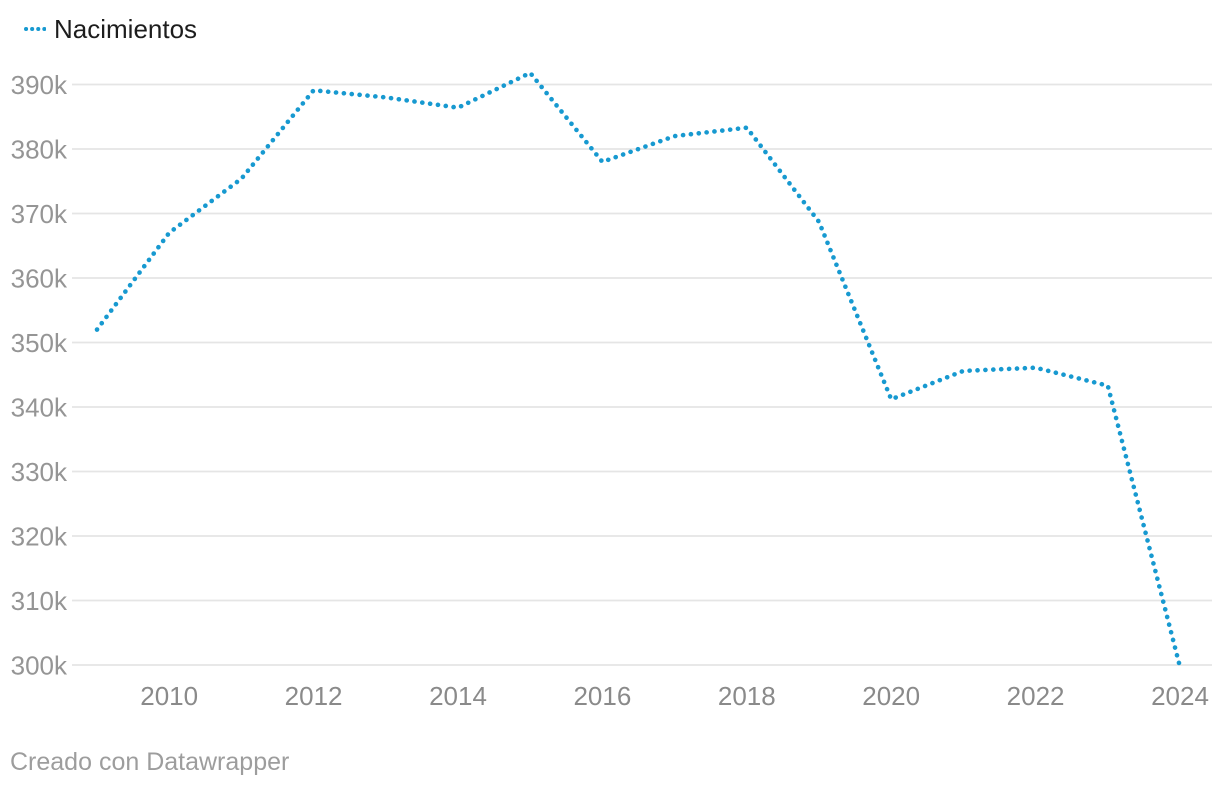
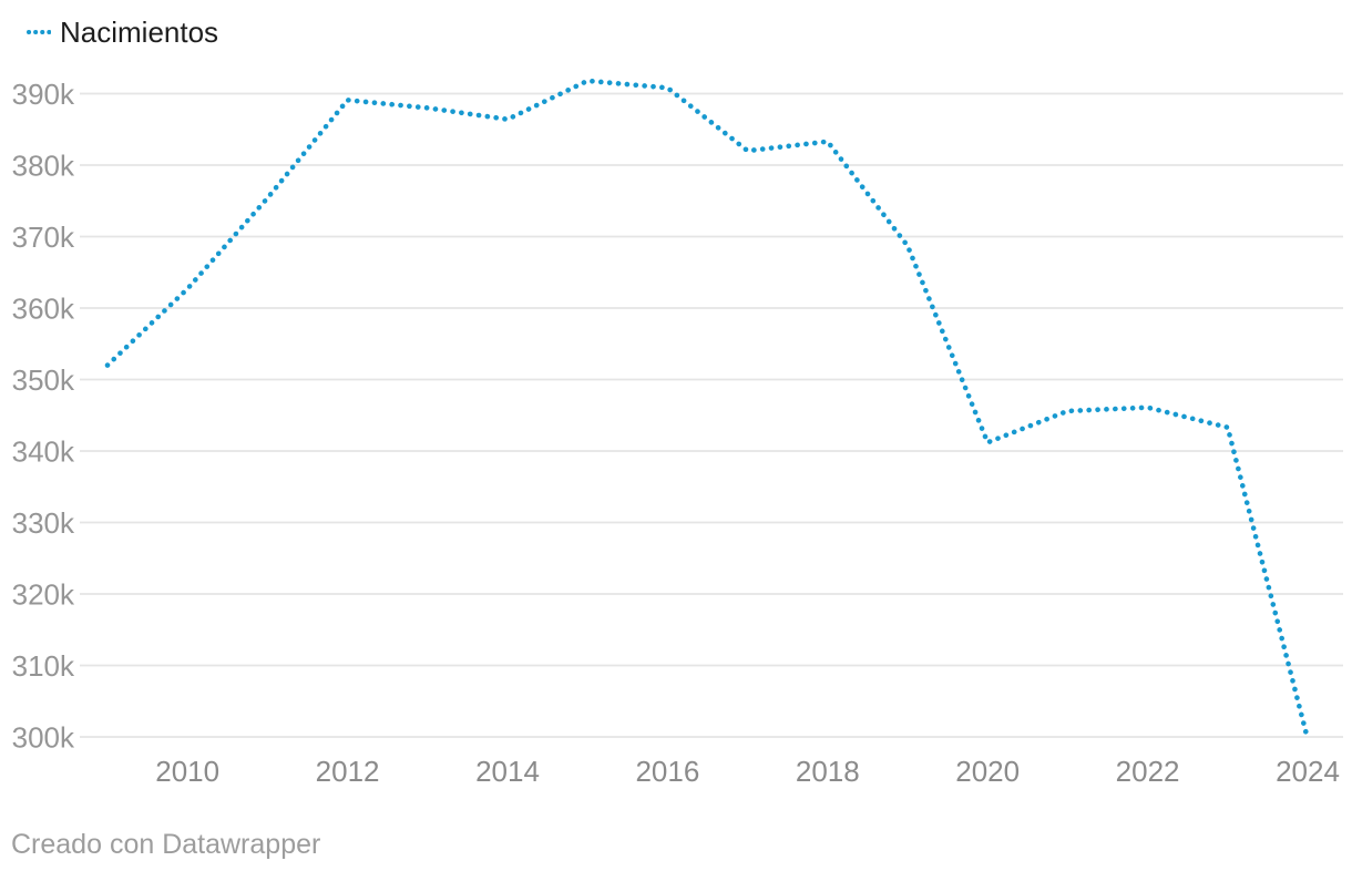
2010: 367k -> 363k
2016: 378k -> 391k
